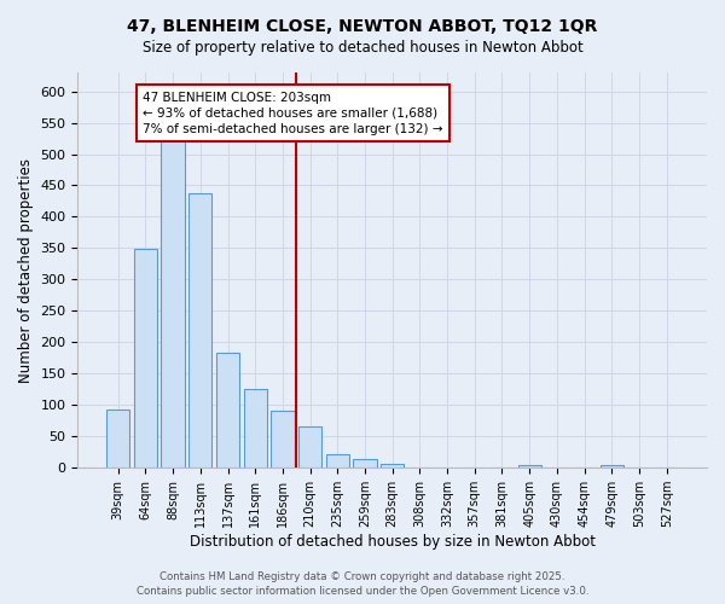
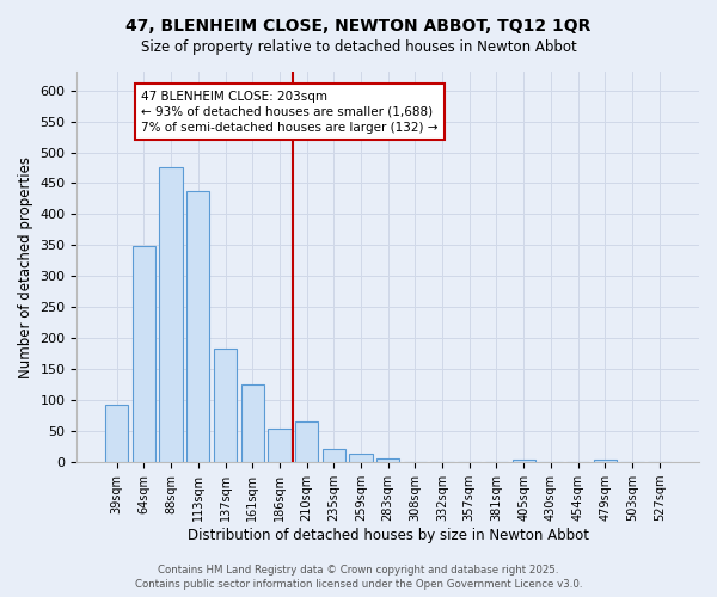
88sqm: 526 -> 476
186sqm: 90 -> 55
